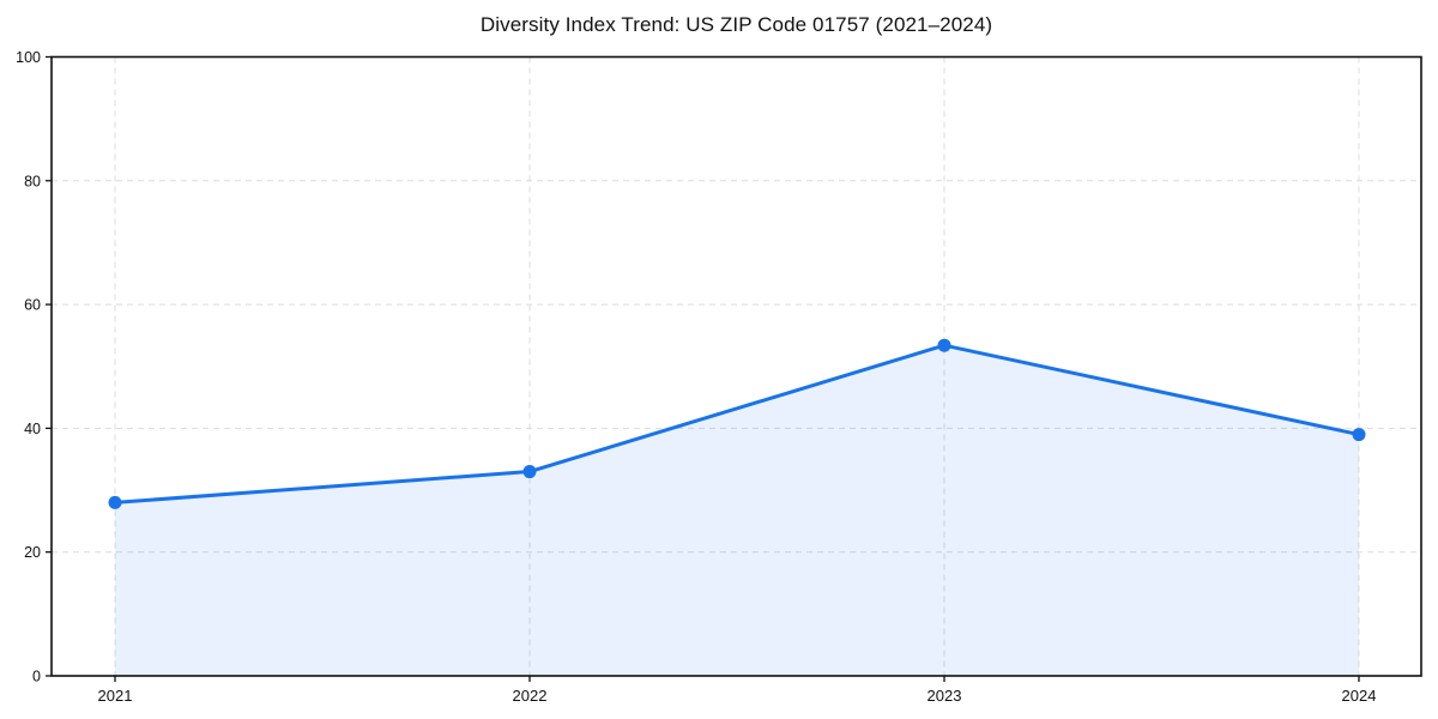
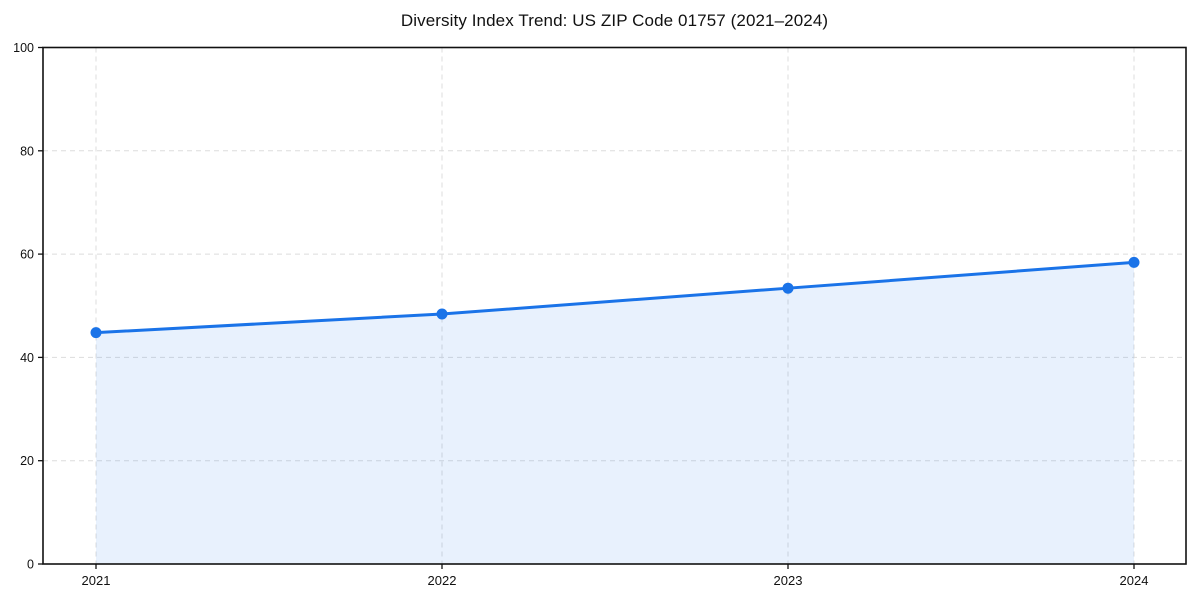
2021: 28 -> 45
2022: 33 -> 48
2024: 39 -> 58
